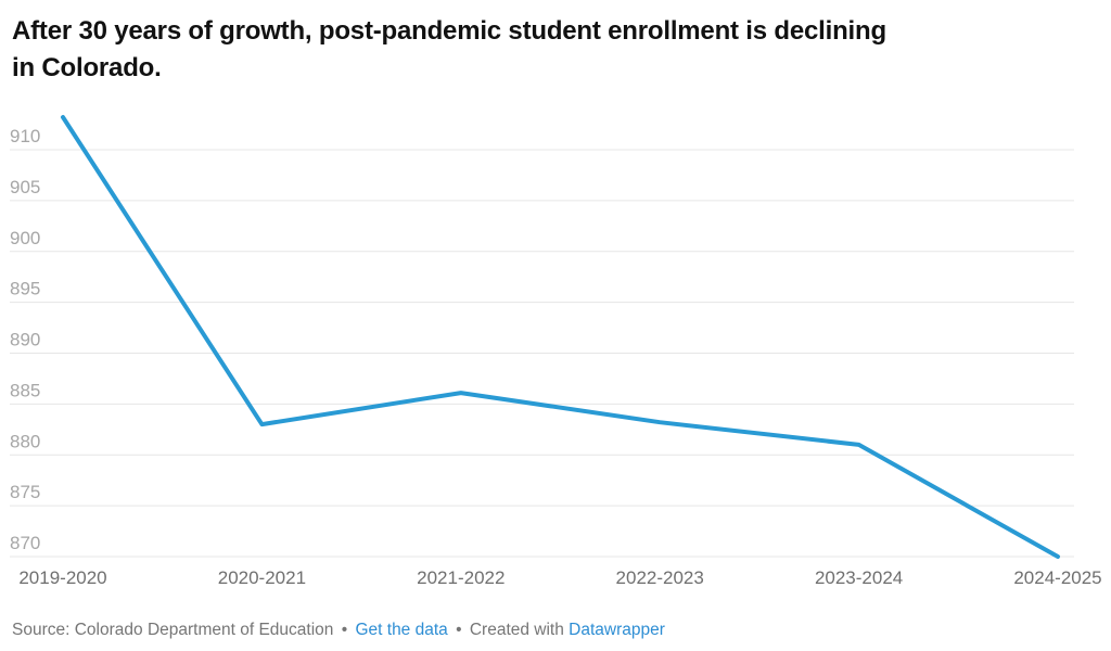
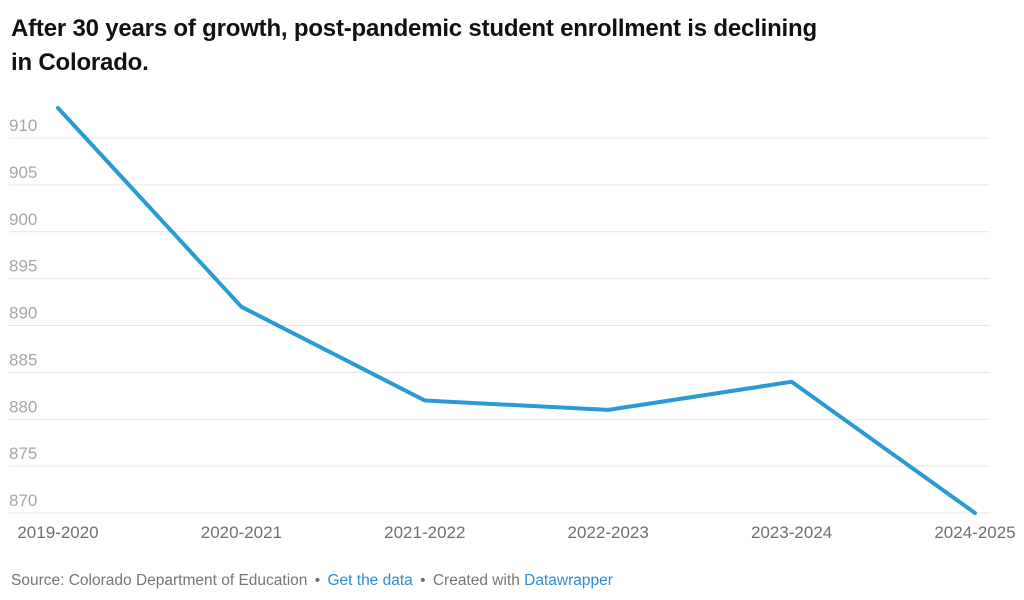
2020-2021: 883 -> 892
2021-2022: 886 -> 882
2022-2023: 883 -> 881
2023-2024: 881 -> 884
